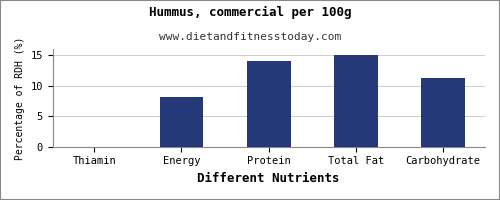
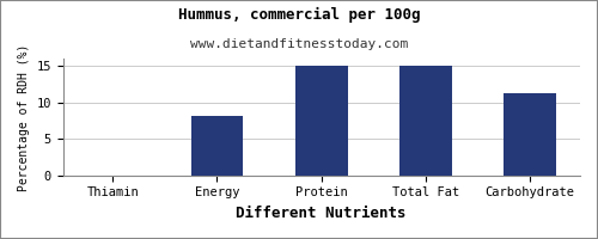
Protein: 14.0 -> 15.0
